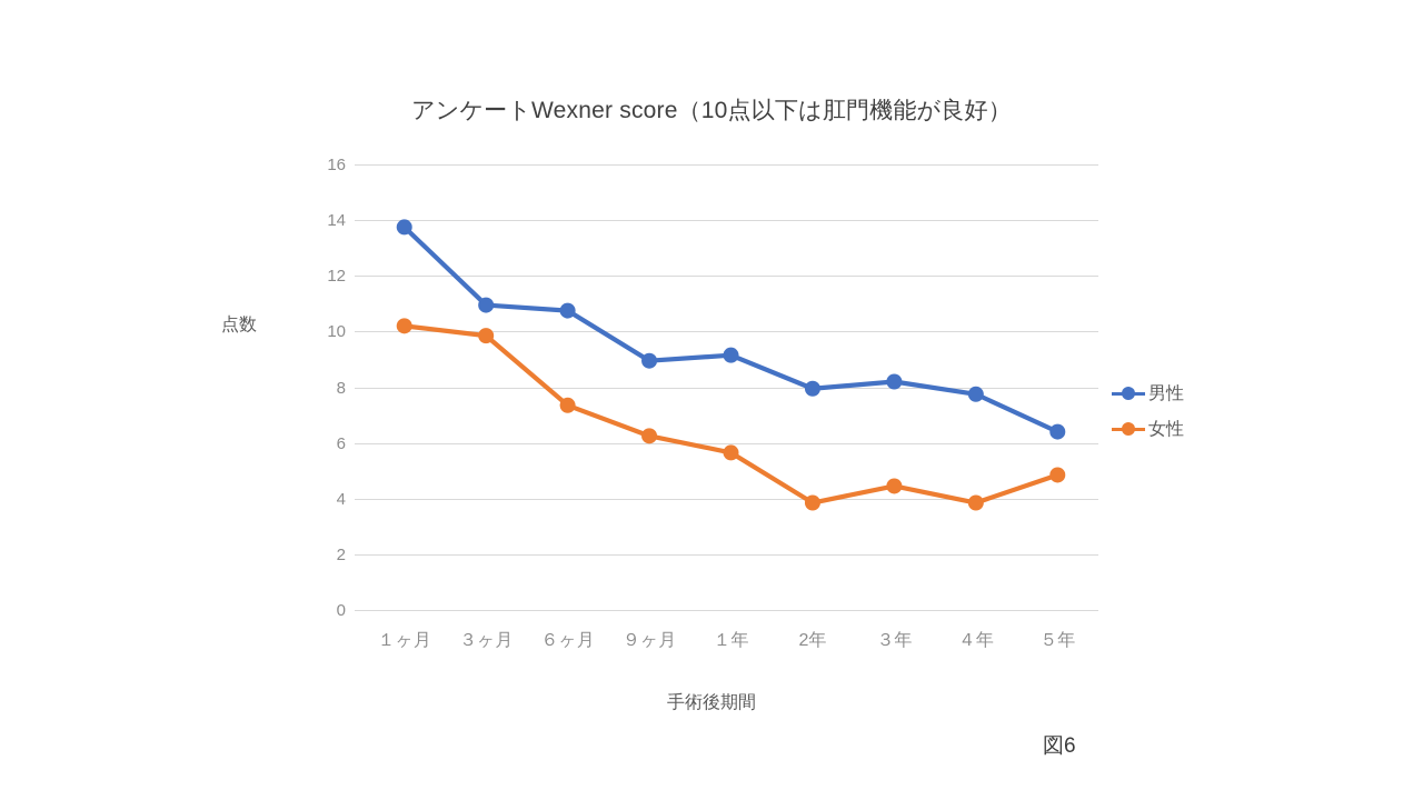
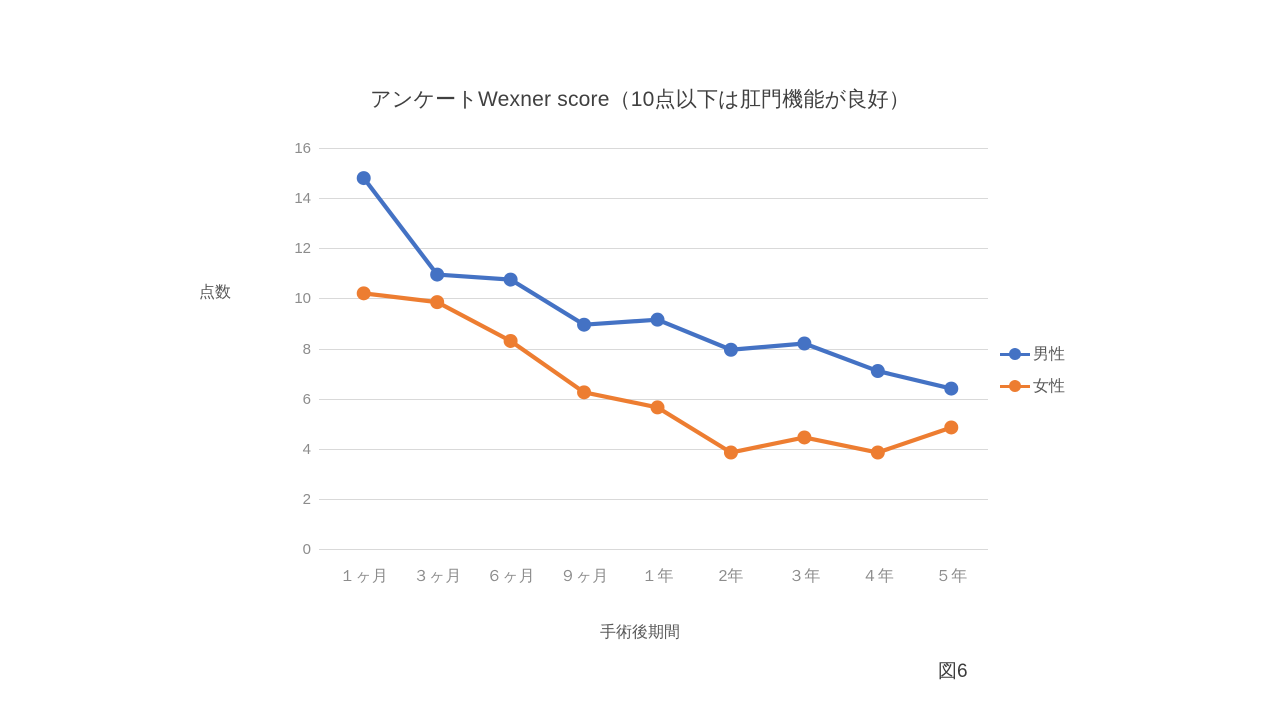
男性/１ヶ月: 13.8 -> 14.8
女性/６ヶ月: 7.3 -> 8.3
男性/４年: 7.8 -> 7.1
